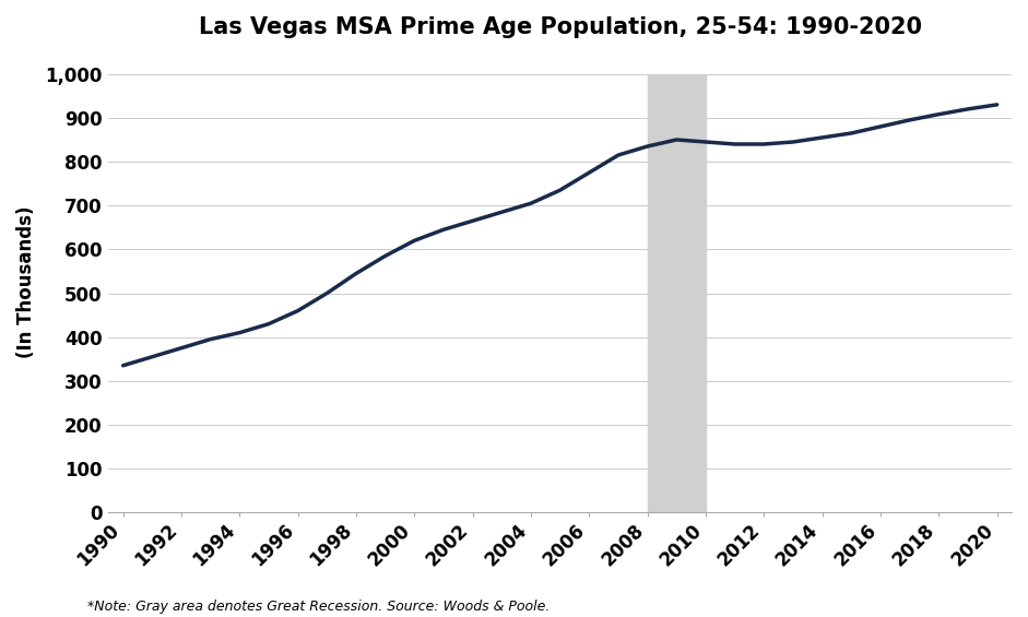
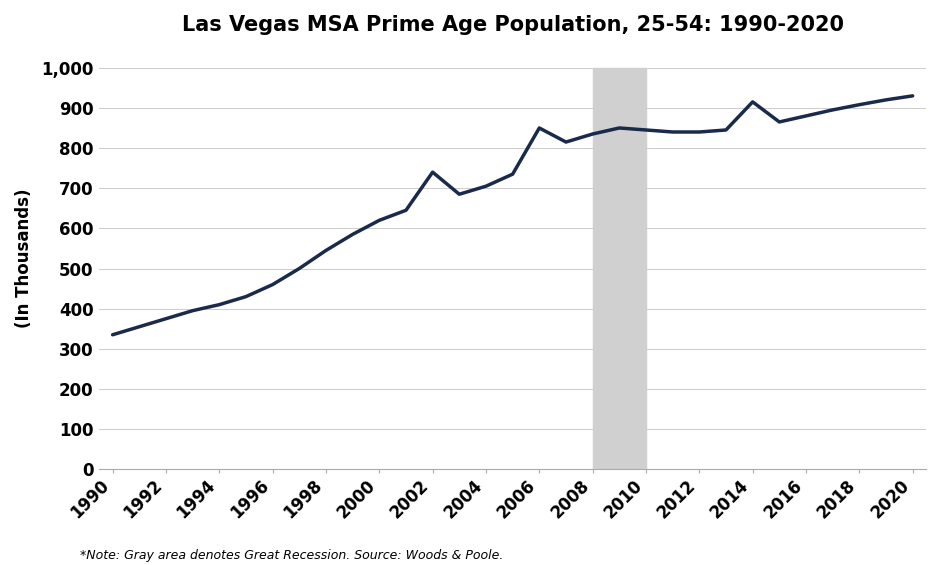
2002: 665 -> 740
2006: 775 -> 850
2014: 855 -> 915
